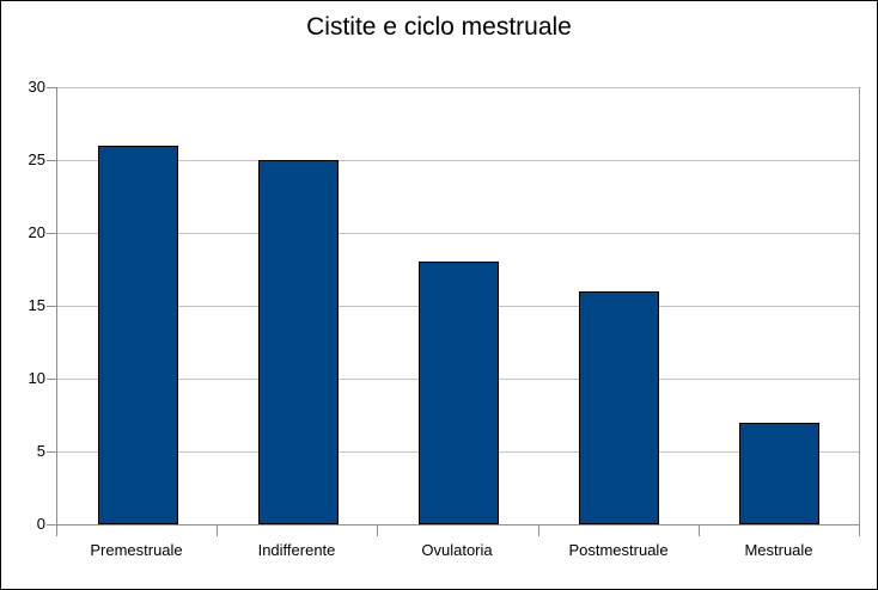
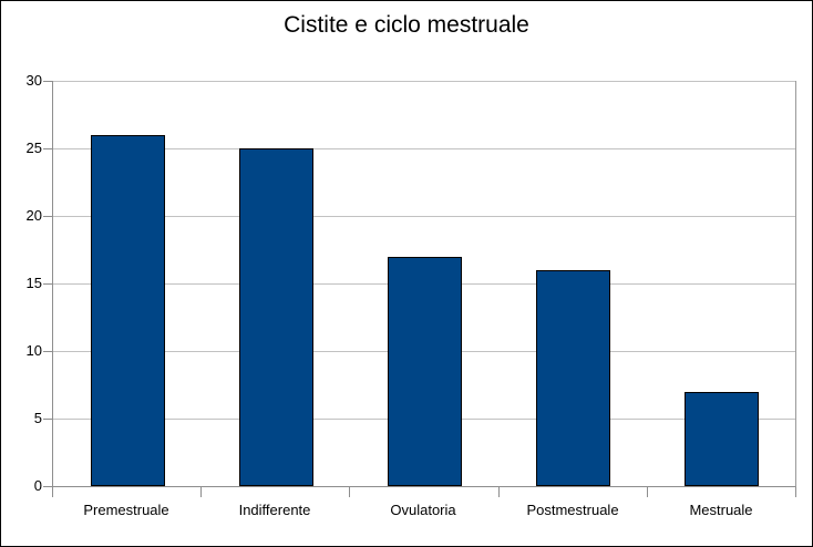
Ovulatoria: 18 -> 17
